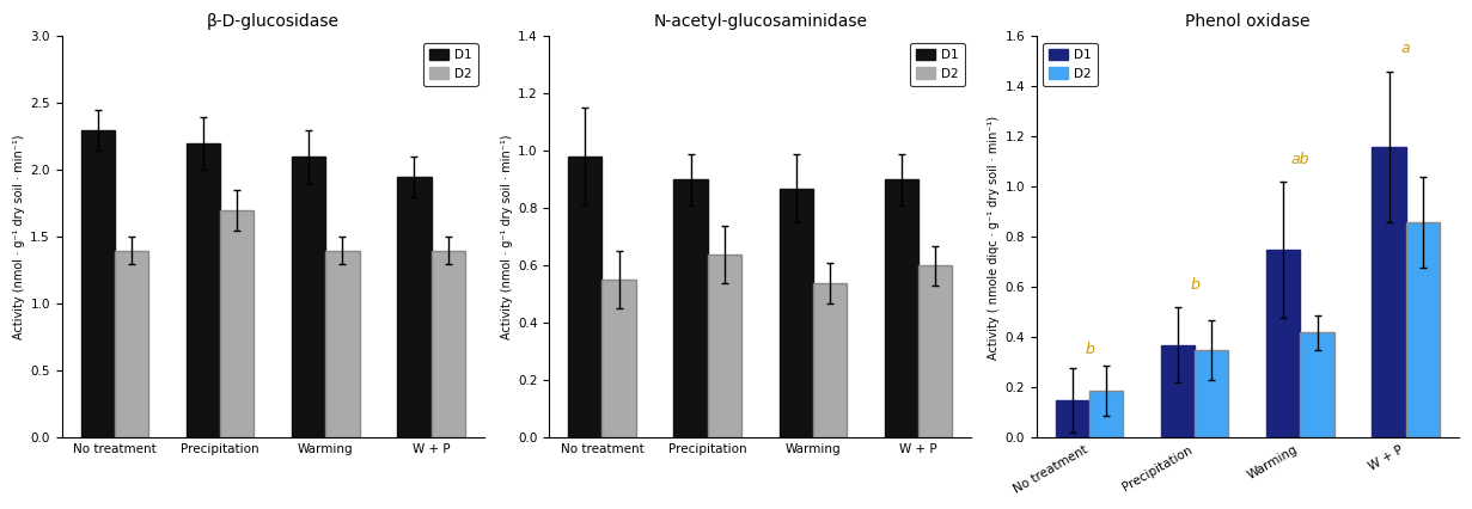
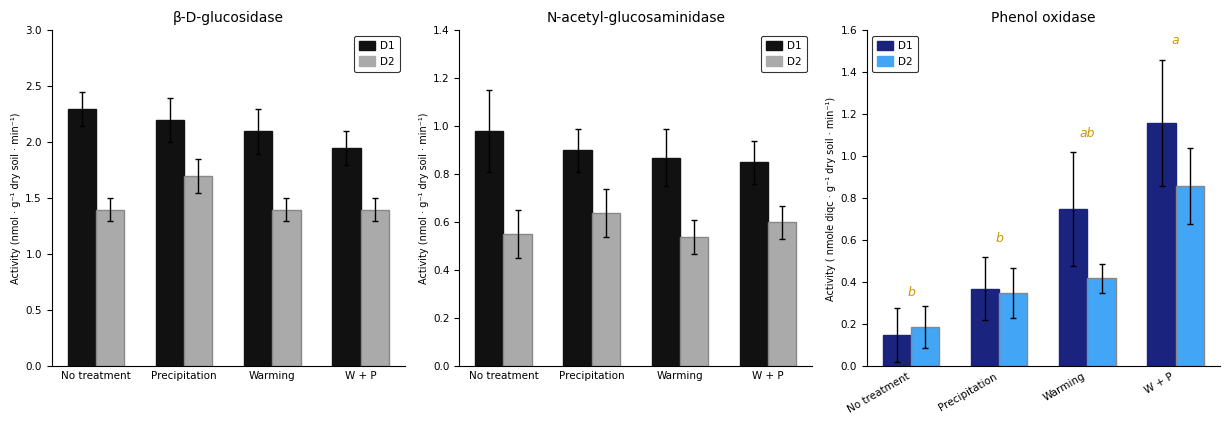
N-acetyl-glucosaminidase/D1/W + P: 0.90 -> 0.85
